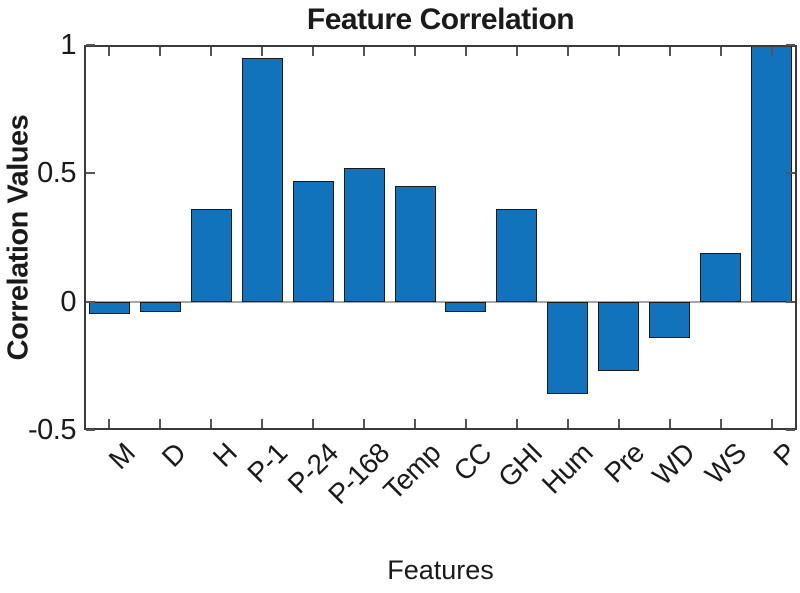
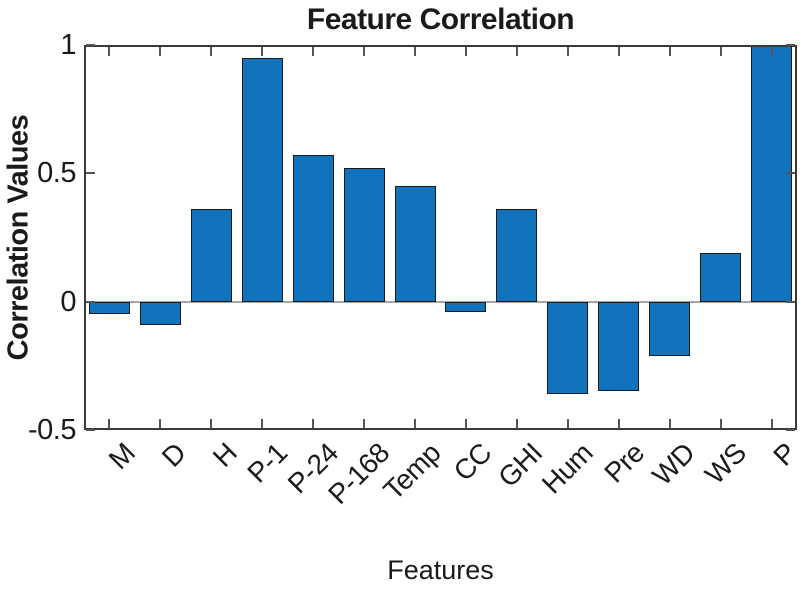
D: -0.04 -> -0.09
P-24: 0.47 -> 0.57
Pre: -0.27 -> -0.35
WD: -0.14 -> -0.21
